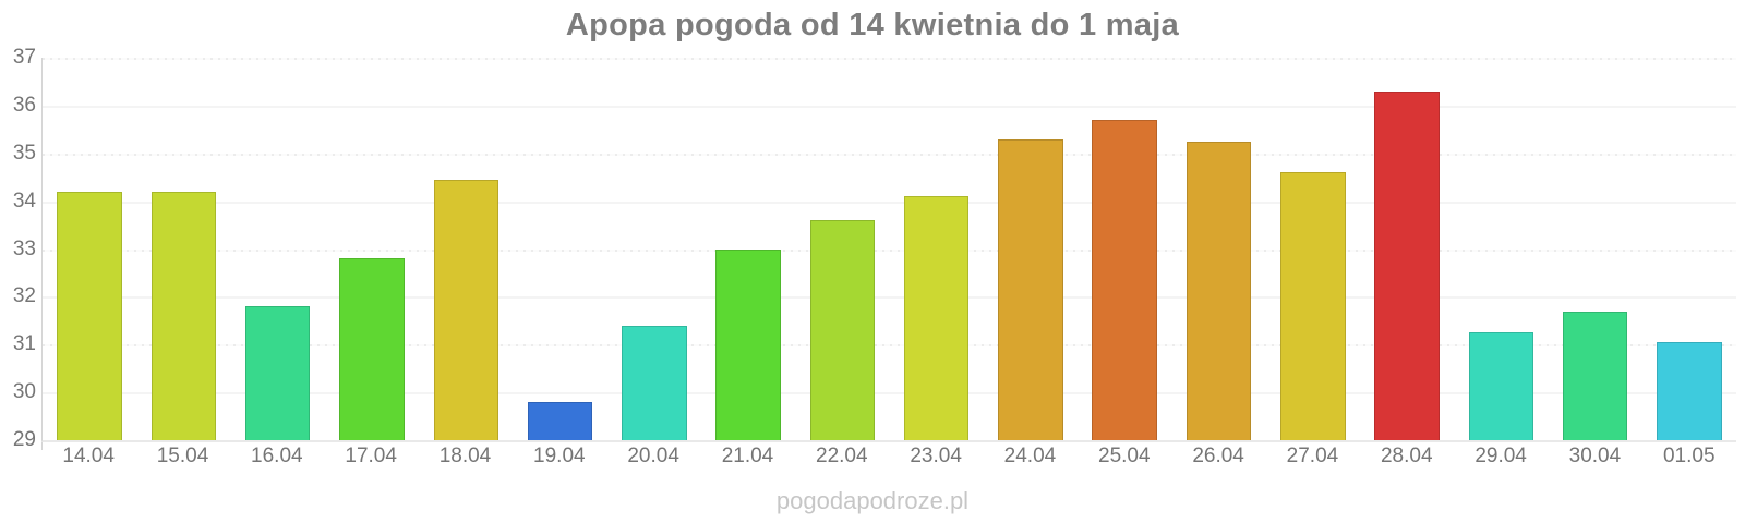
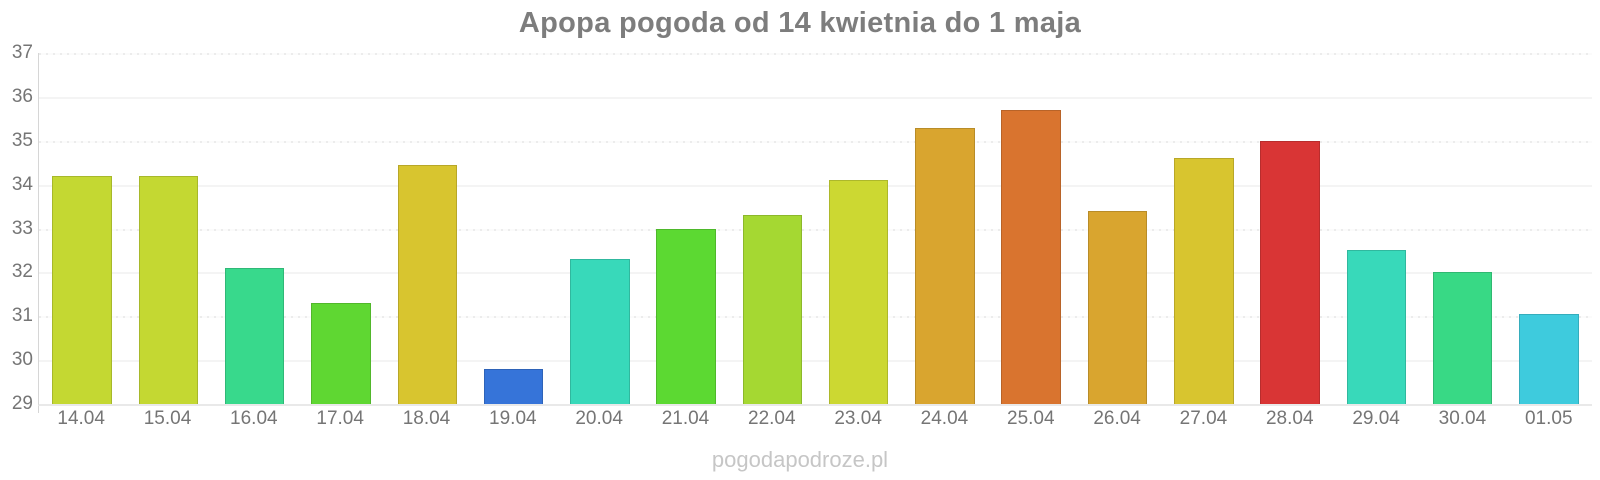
16.04: 31.8 -> 32.1
17.04: 32.8 -> 31.3
20.04: 31.4 -> 32.3
22.04: 33.6 -> 33.3
26.04: 35.2 -> 33.4
28.04: 36.3 -> 35.0
29.04: 31.2 -> 32.5
30.04: 31.7 -> 32.0
